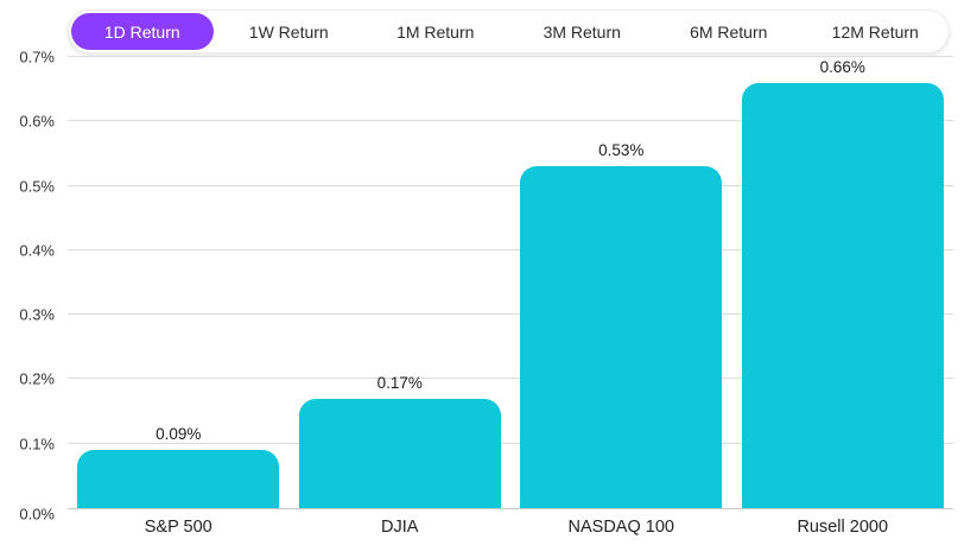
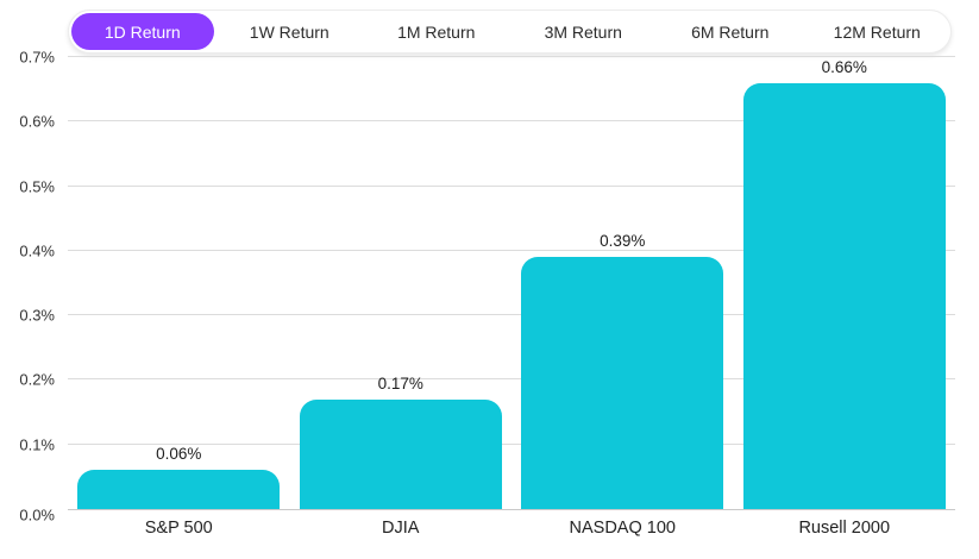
S&P 500: 0.09% -> 0.06%
NASDAQ 100: 0.53% -> 0.39%
